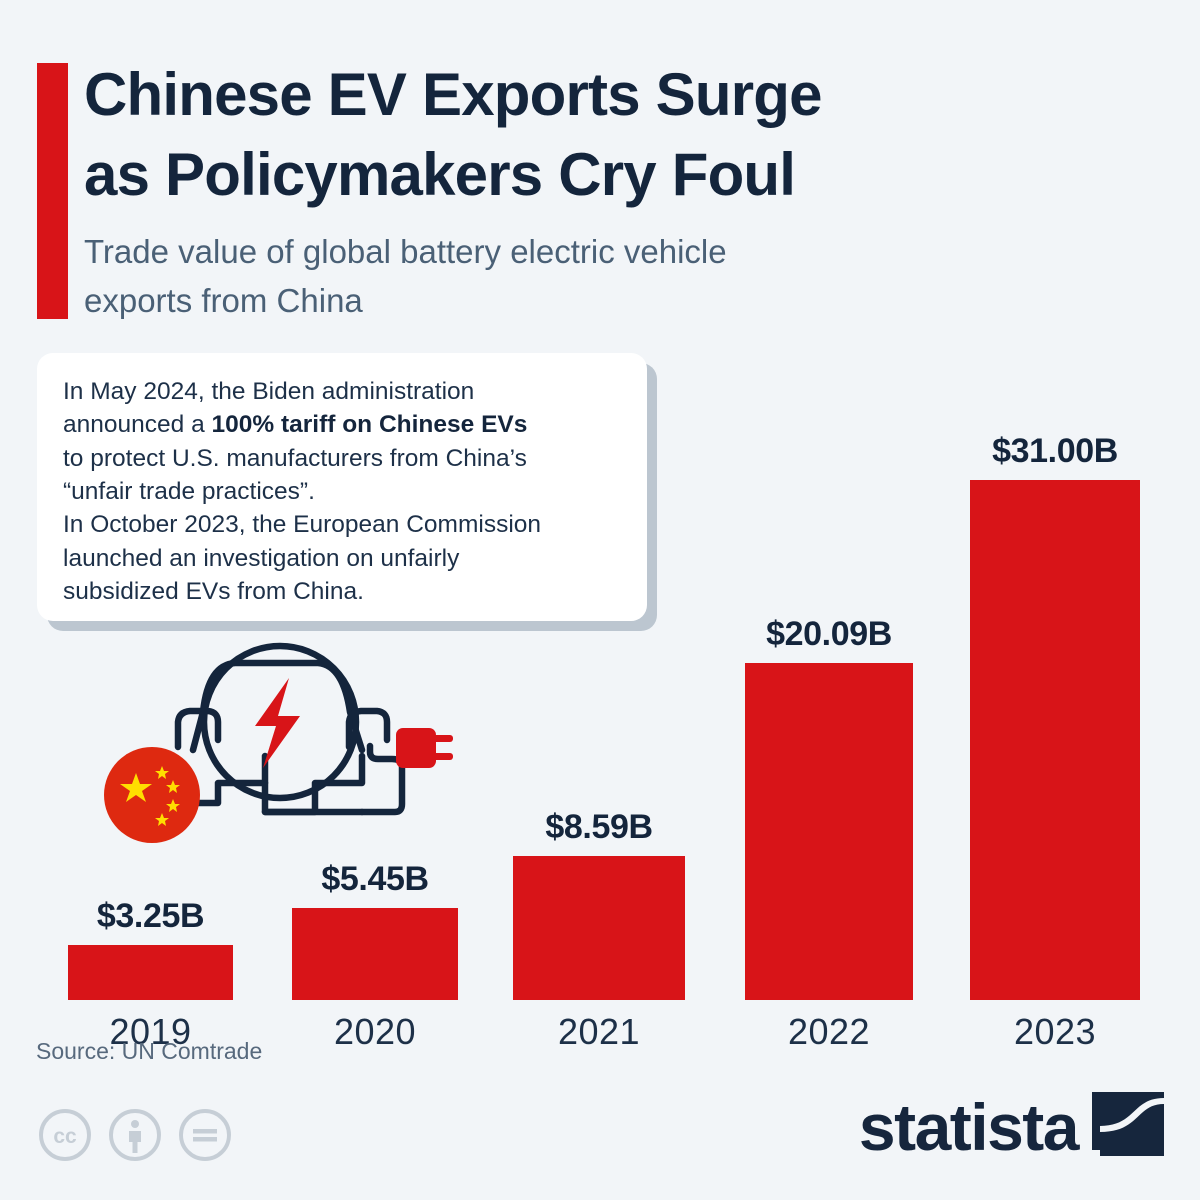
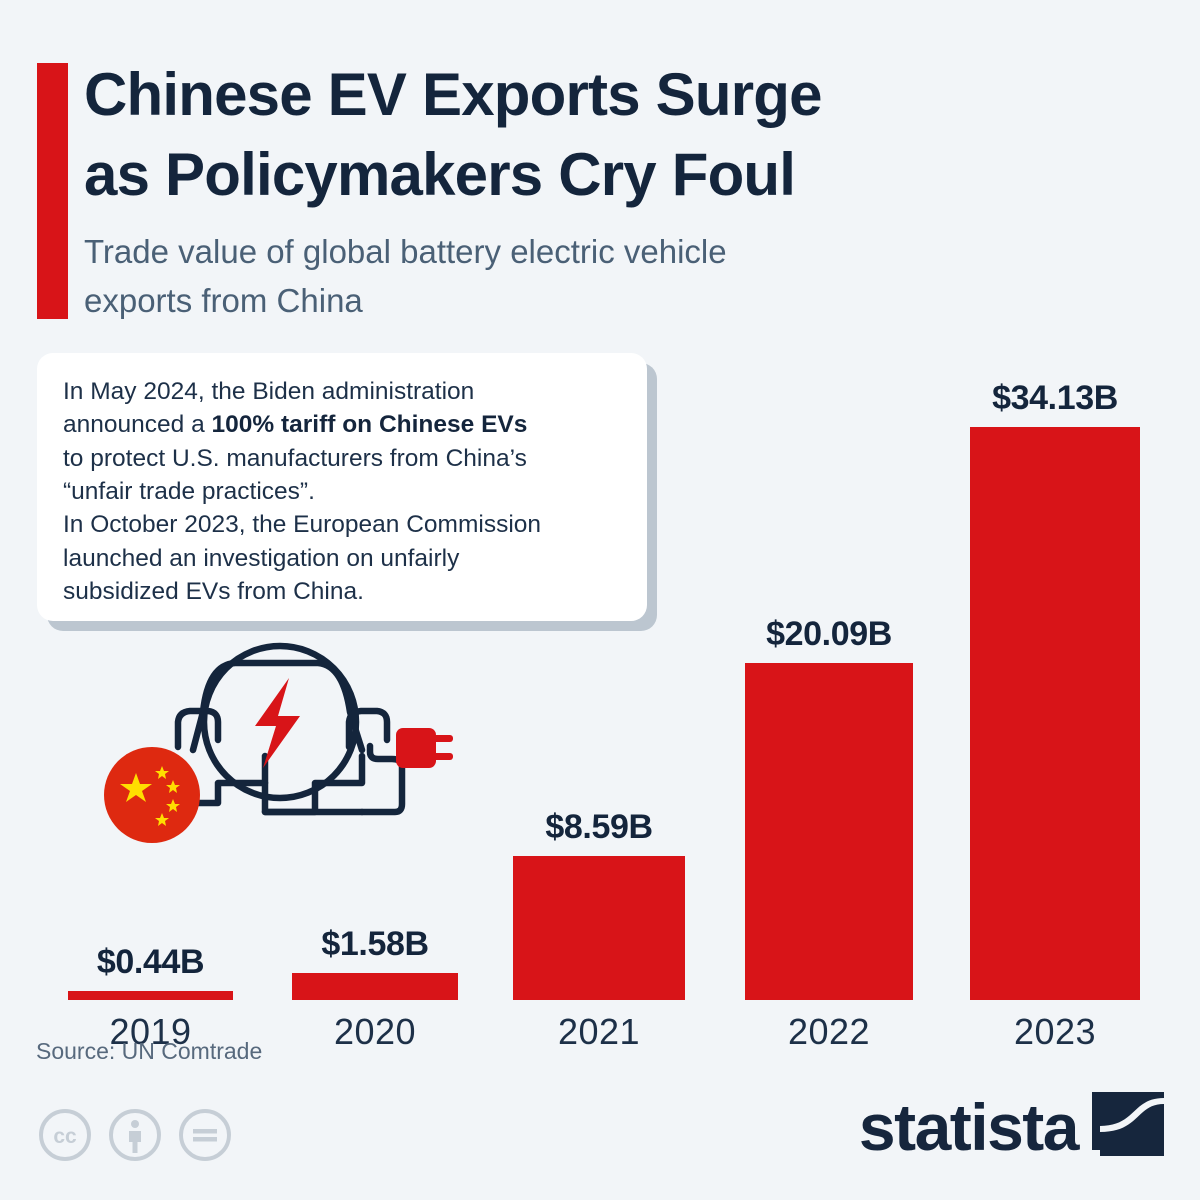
2019: $3.25B -> $0.44B
2020: $5.45B -> $1.58B
2023: $31.00B -> $34.13B
